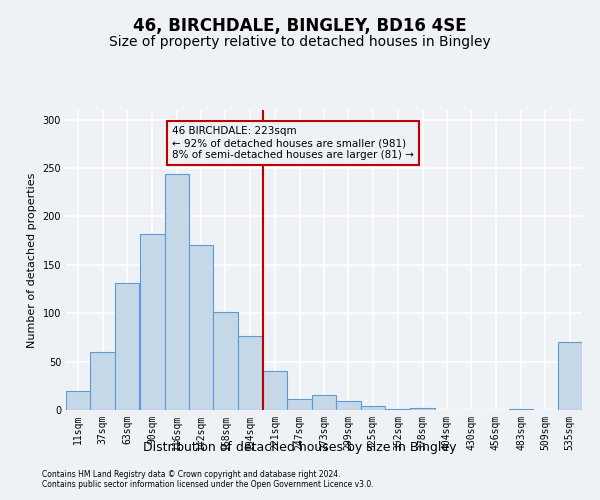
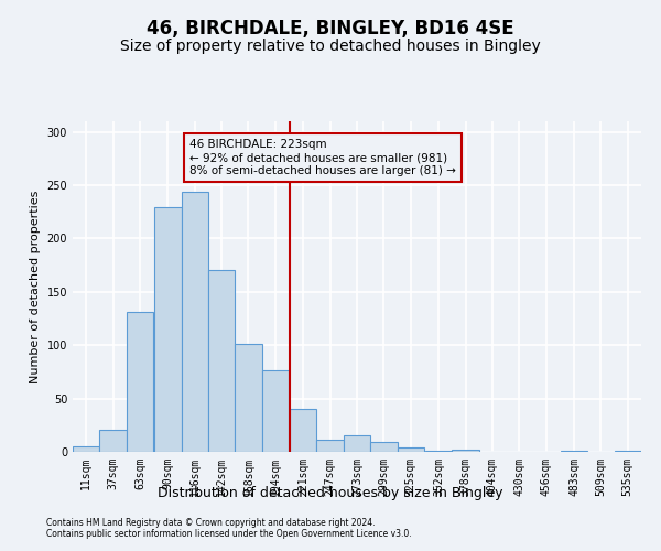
11sqm: 20 -> 5
37sqm: 60 -> 21
90sqm: 182 -> 229
535sqm: 70 -> 1
